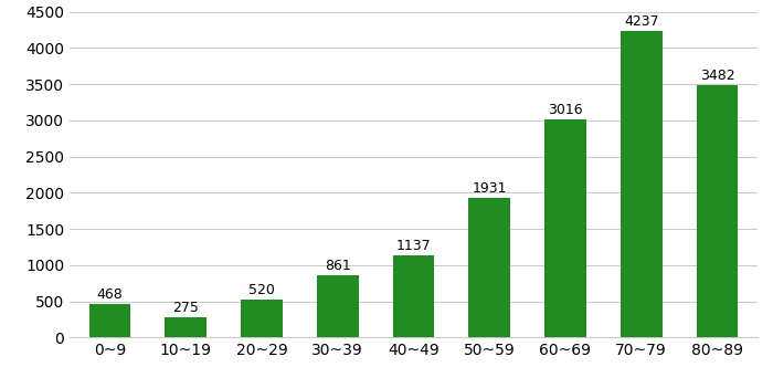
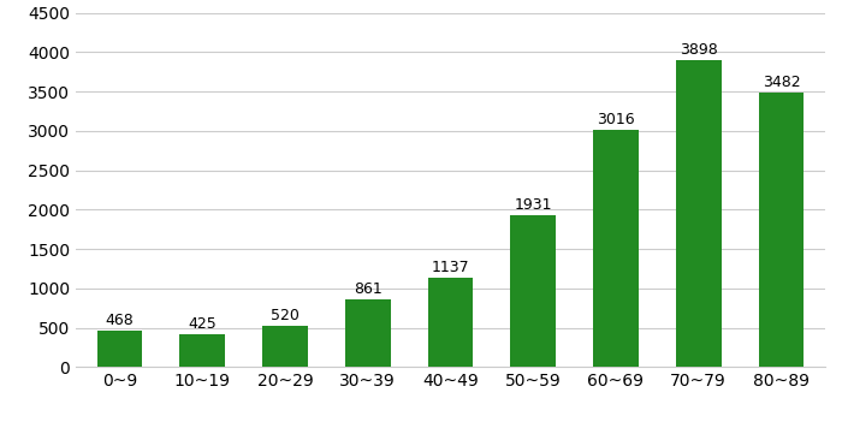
10~19: 275 -> 425
70~79: 4237 -> 3898
